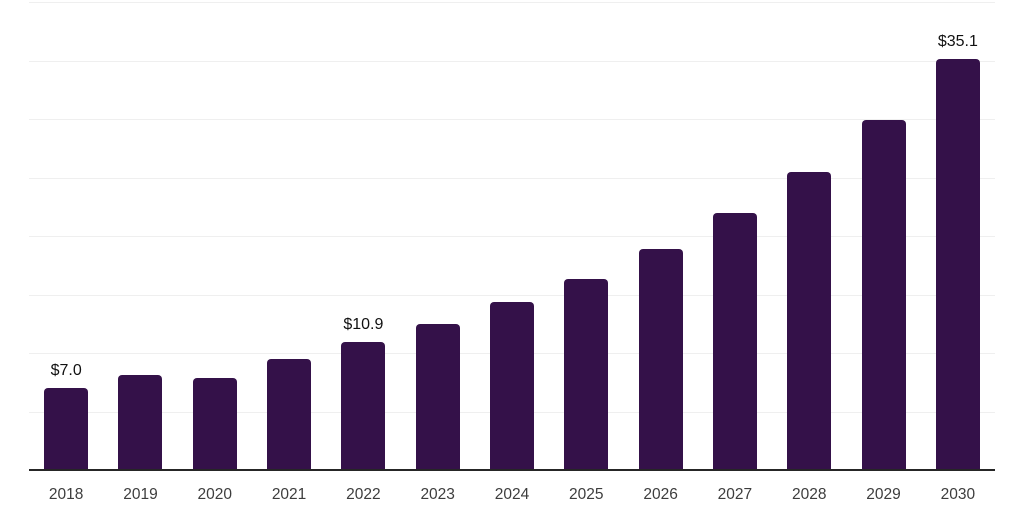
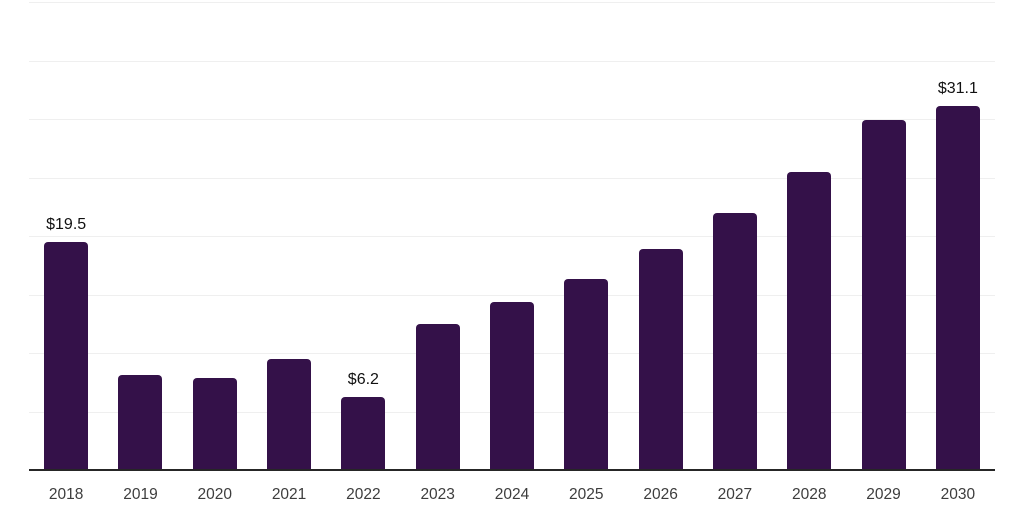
2018: $7.0 -> $19.5
2022: $10.9 -> $6.2
2030: $35.1 -> $31.1
